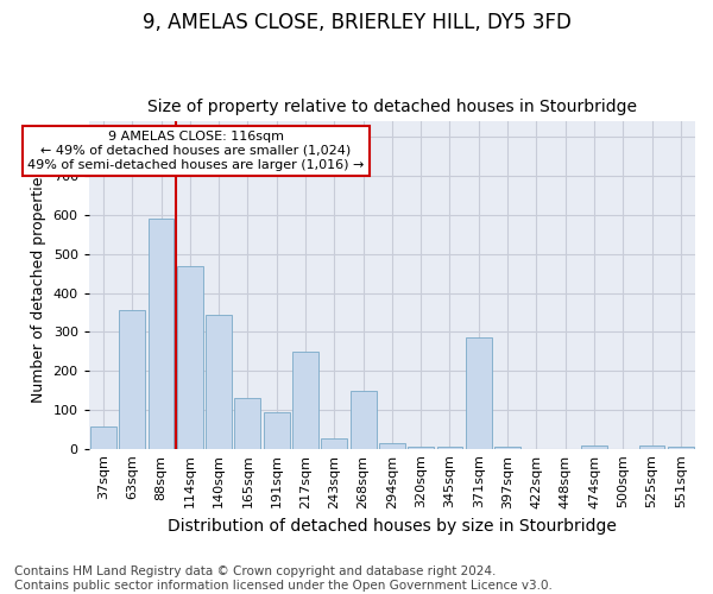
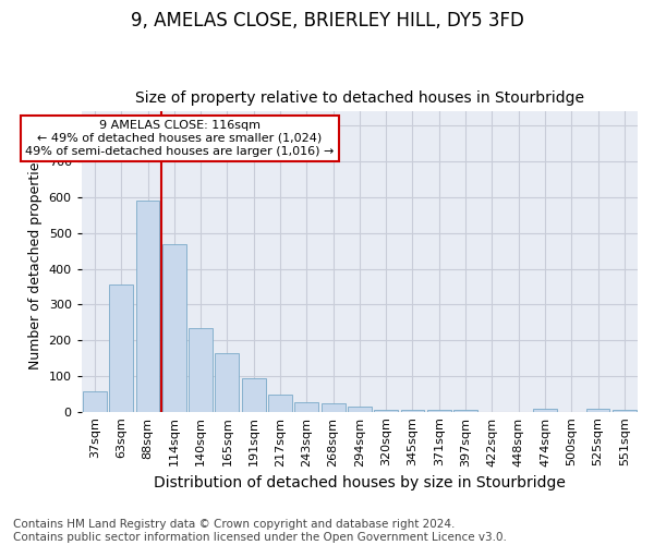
140sqm: 345 -> 235
165sqm: 130 -> 163
217sqm: 250 -> 48
268sqm: 150 -> 22
371sqm: 285 -> 5
